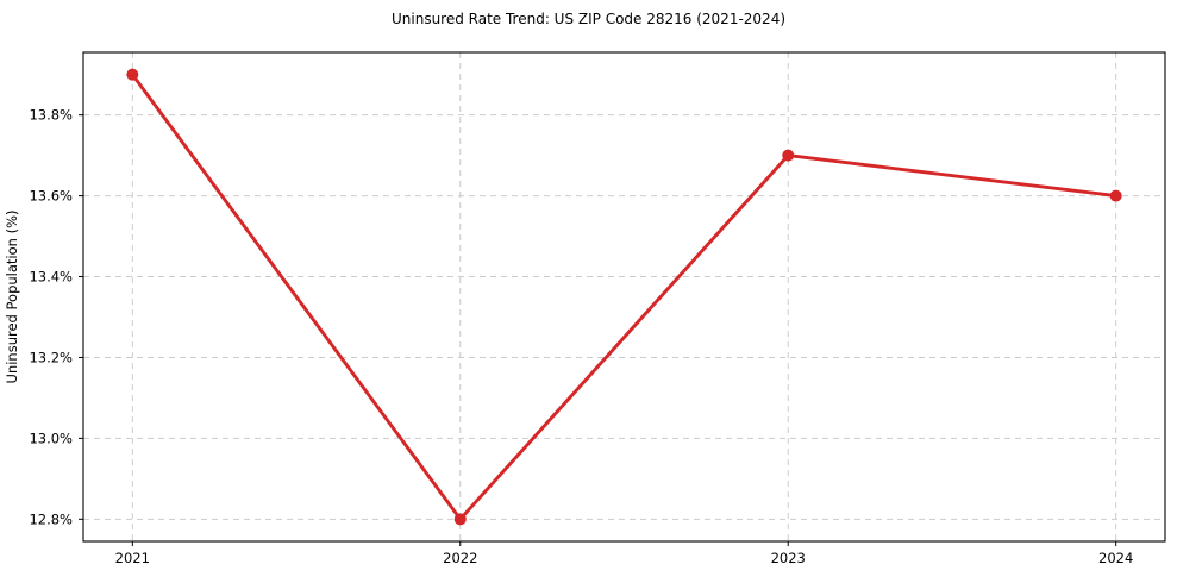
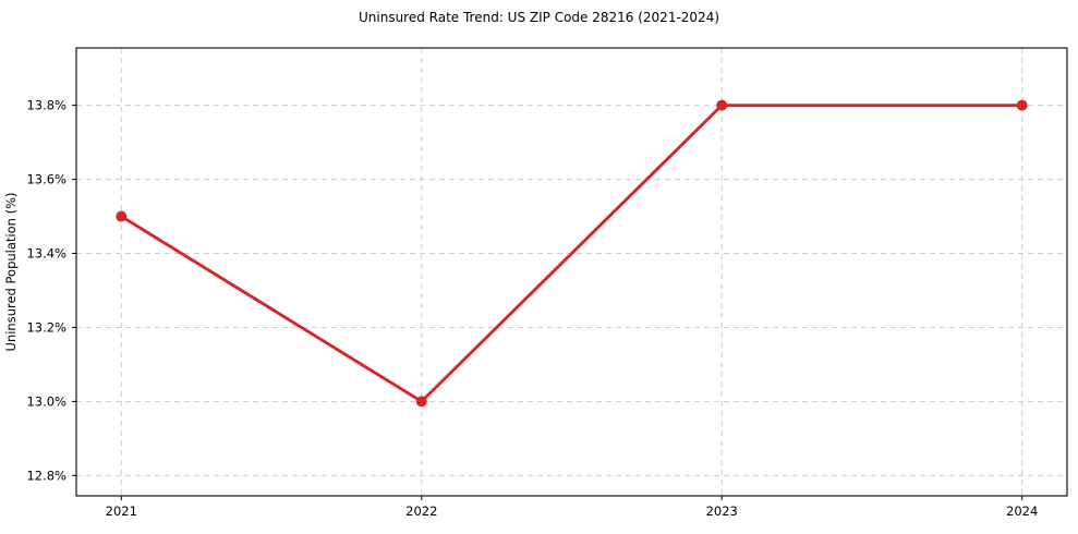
2021: 13.9% -> 13.5%
2022: 12.8% -> 13.0%
2023: 13.7% -> 13.8%
2024: 13.6% -> 13.8%
